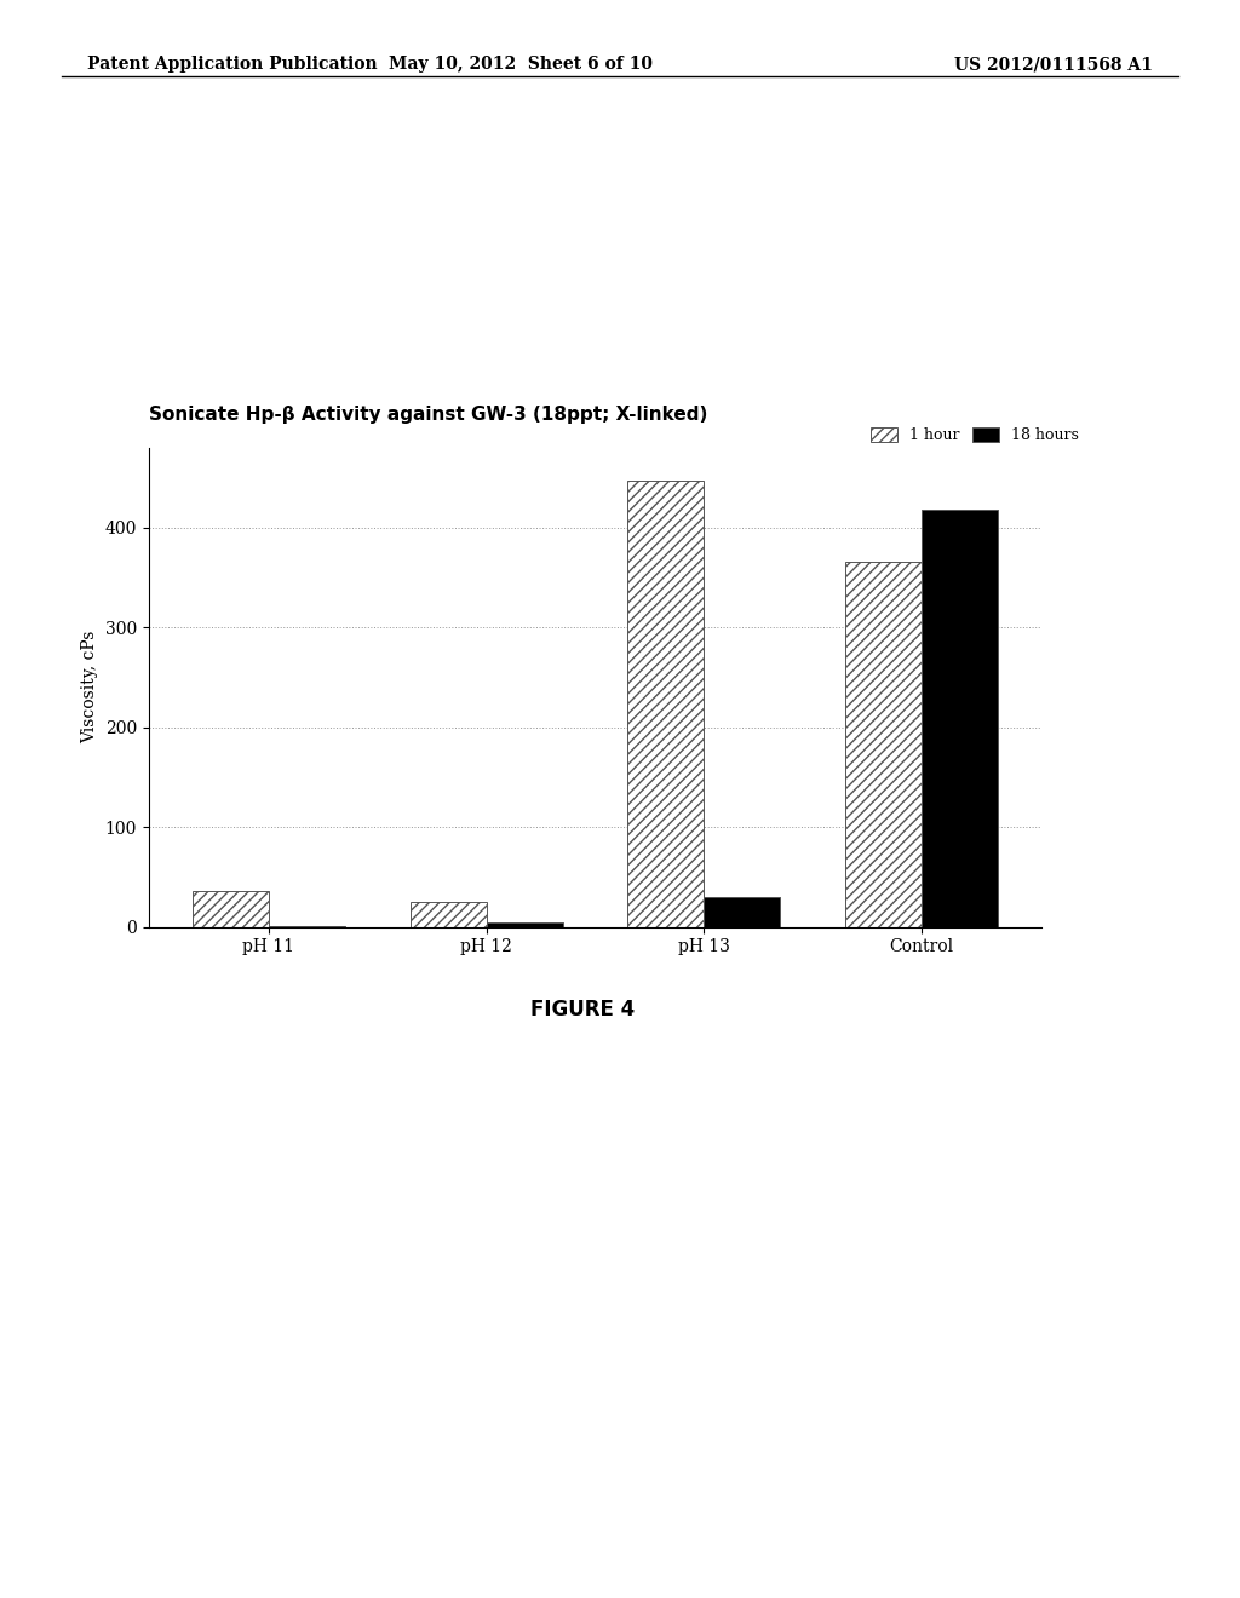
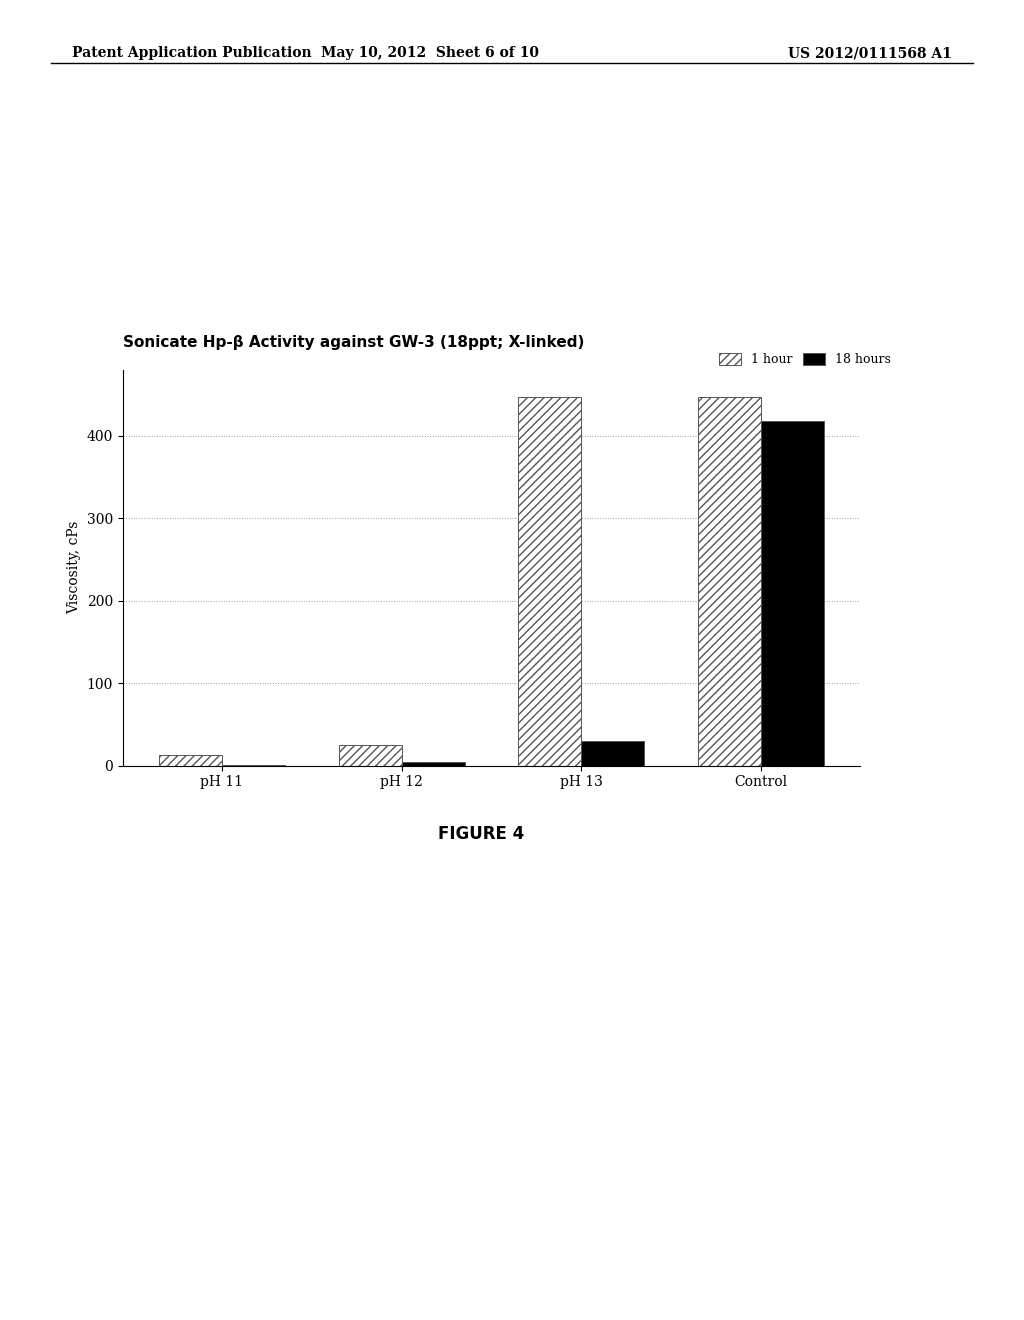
1 hour/pH 11: 36 -> 13
1 hour/Control: 366 -> 447
